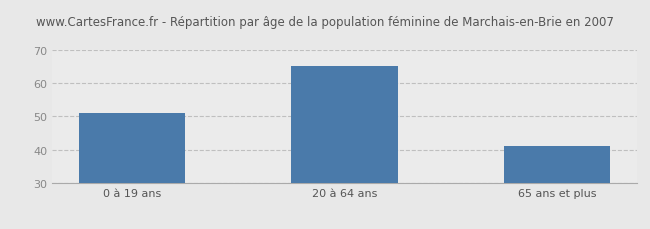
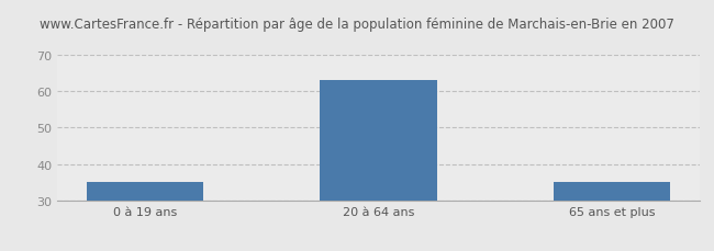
0 à 19 ans: 51 -> 35
20 à 64 ans: 65 -> 63
65 ans et plus: 41 -> 35
